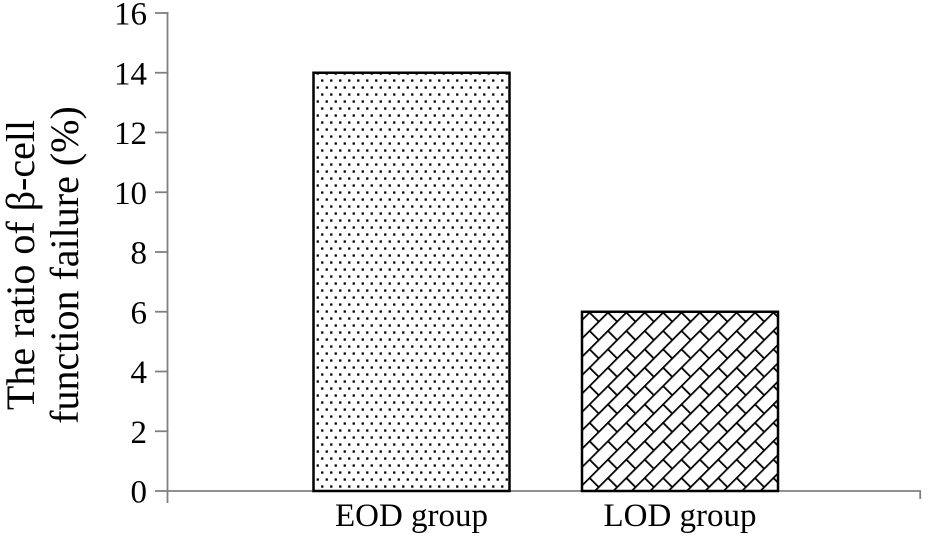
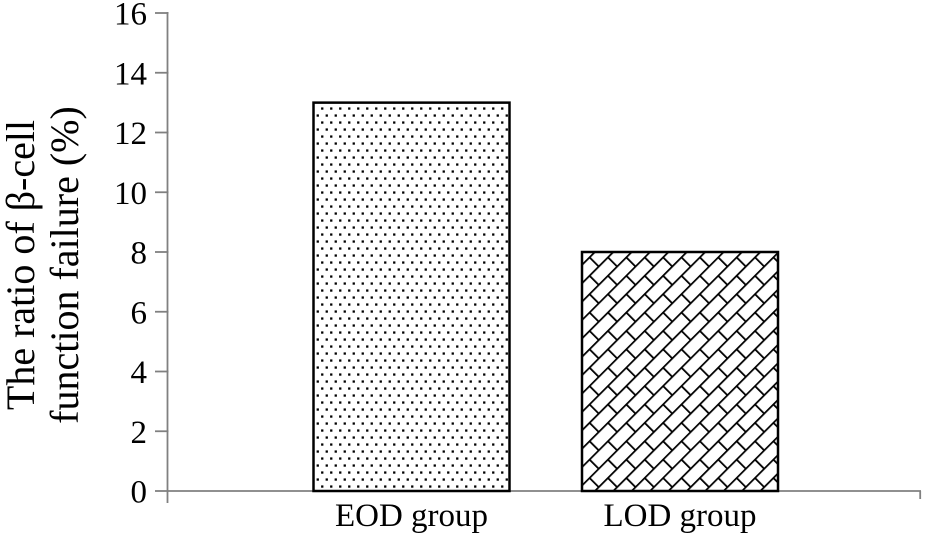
EOD group: 14 -> 13
LOD group: 6 -> 8
